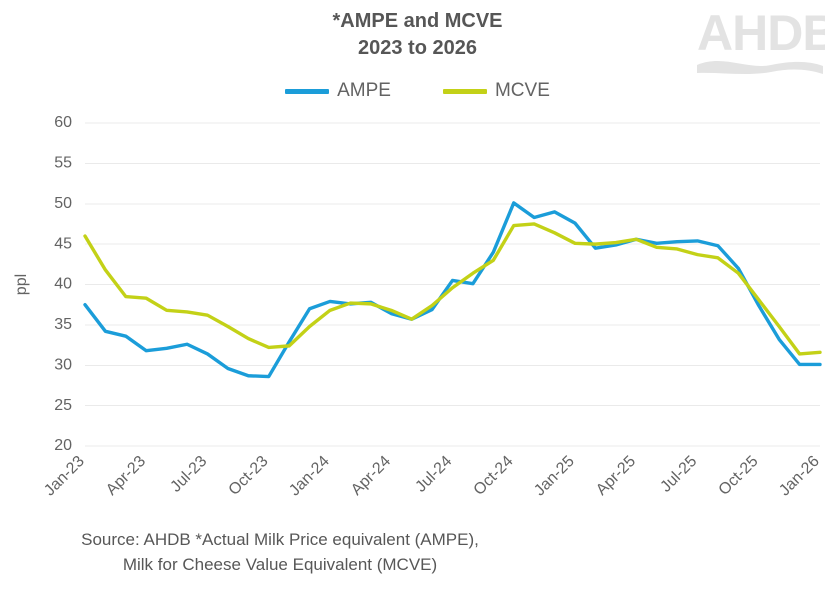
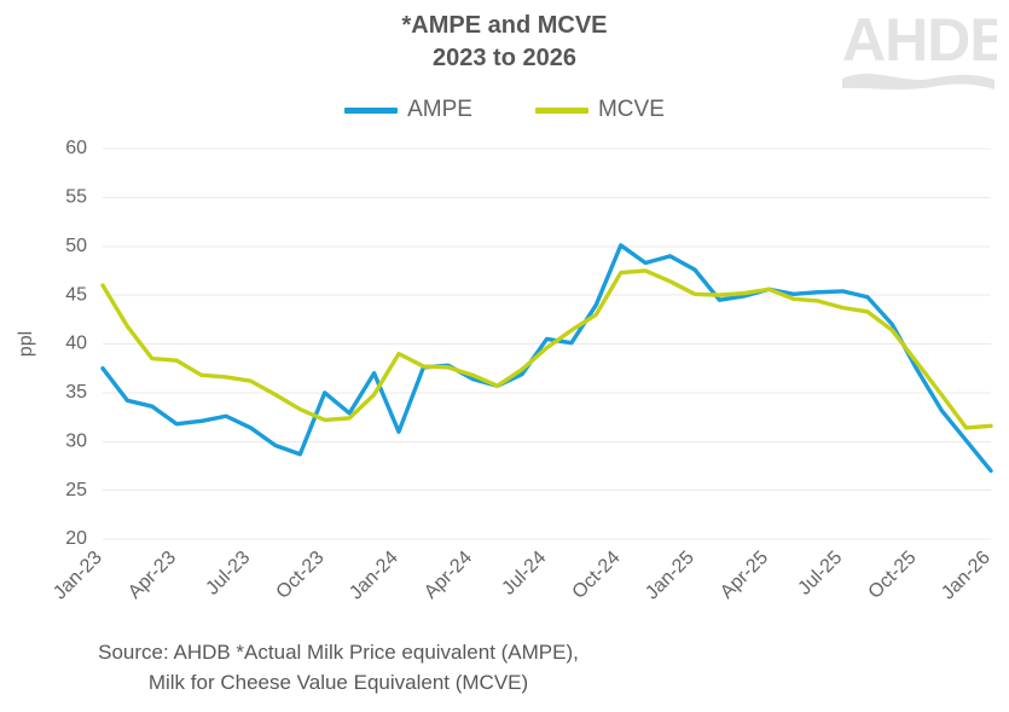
AMPE/Oct-23: 29 -> 35
AMPE/Jan-24: 38 -> 31
MCVE/Jan-24: 37 -> 39
AMPE/Jan-26: 30 -> 27
